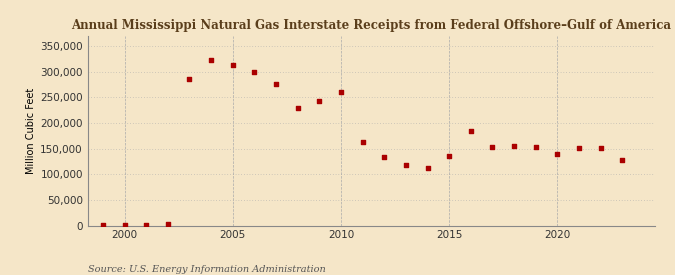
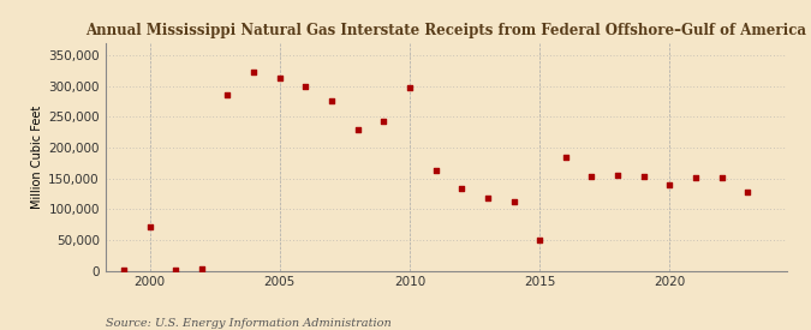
2000: 1,000 -> 72,000
2010: 261,000 -> 298,000
2015: 135,000 -> 50,000
